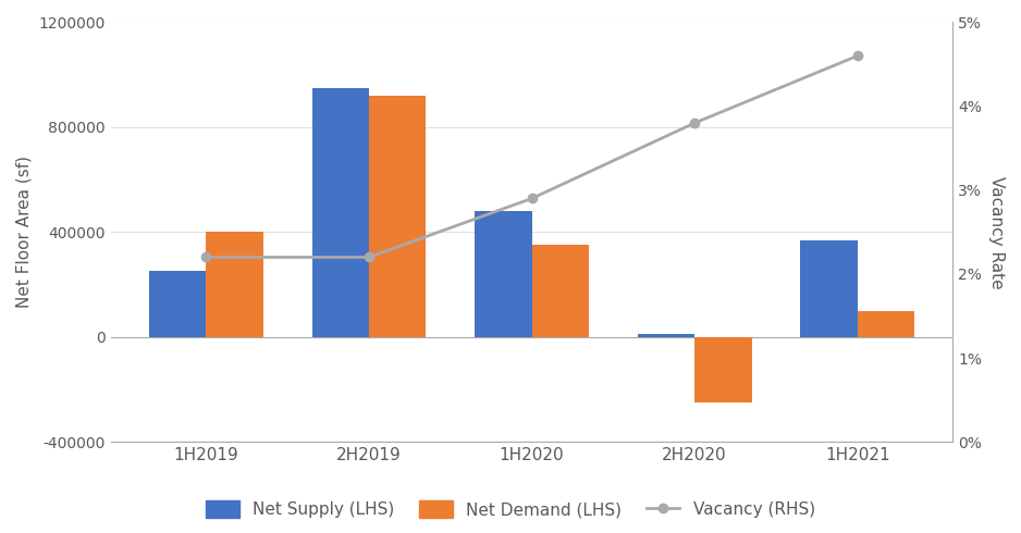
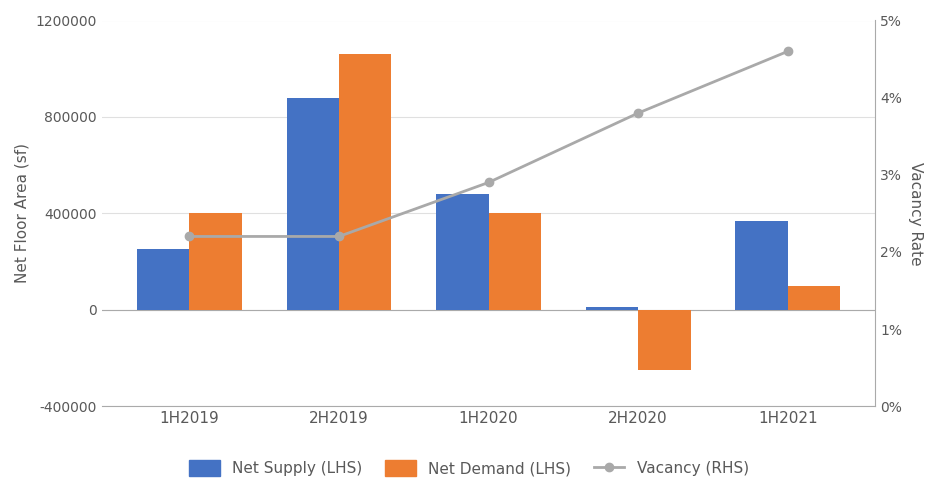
Net Supply (LHS)/2H2019: 950000 -> 880000
Net Demand (LHS)/2H2019: 920000 -> 1060000
Net Demand (LHS)/1H2020: 350000 -> 400000
